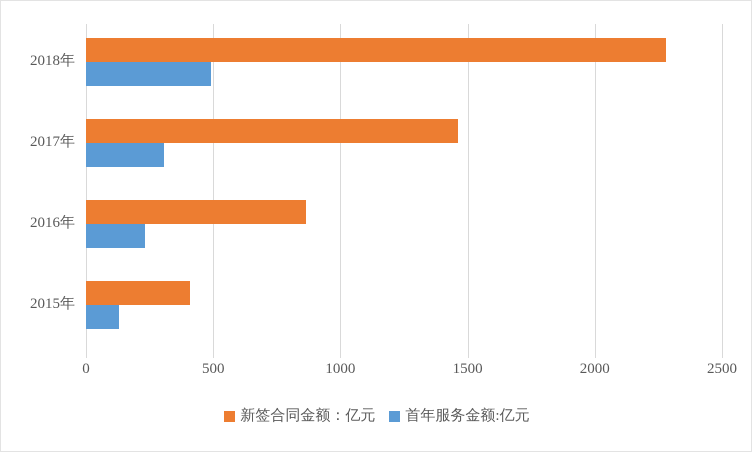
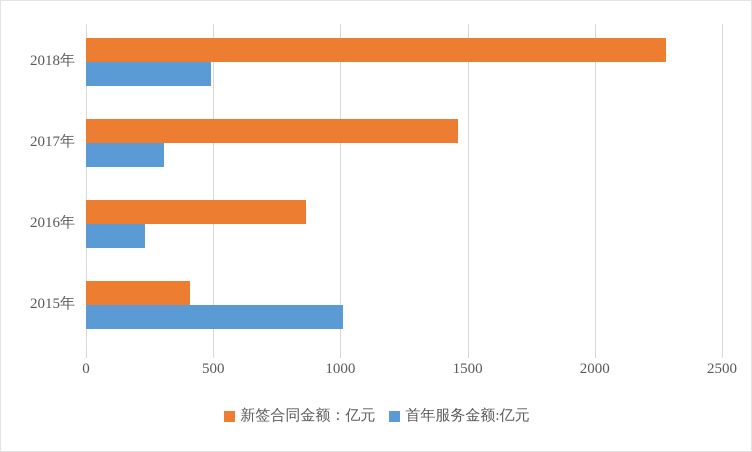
首年服务金额:亿元/2015年: 130 -> 1010
